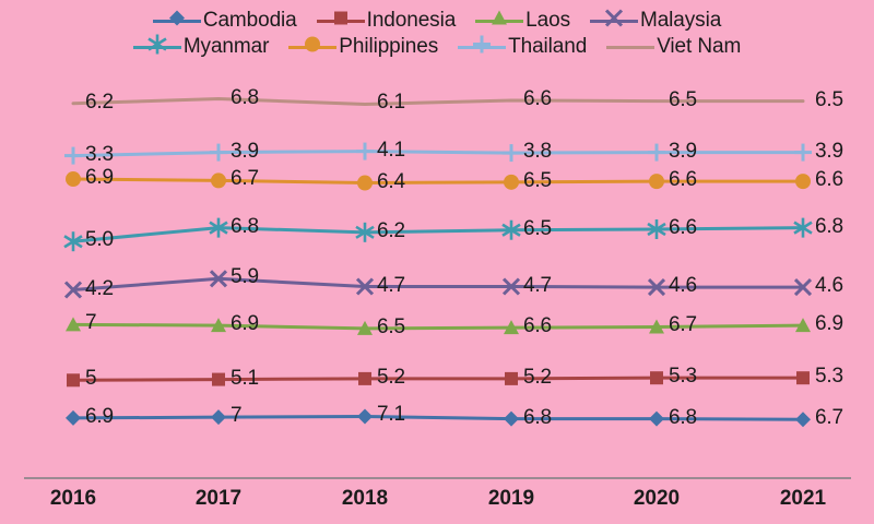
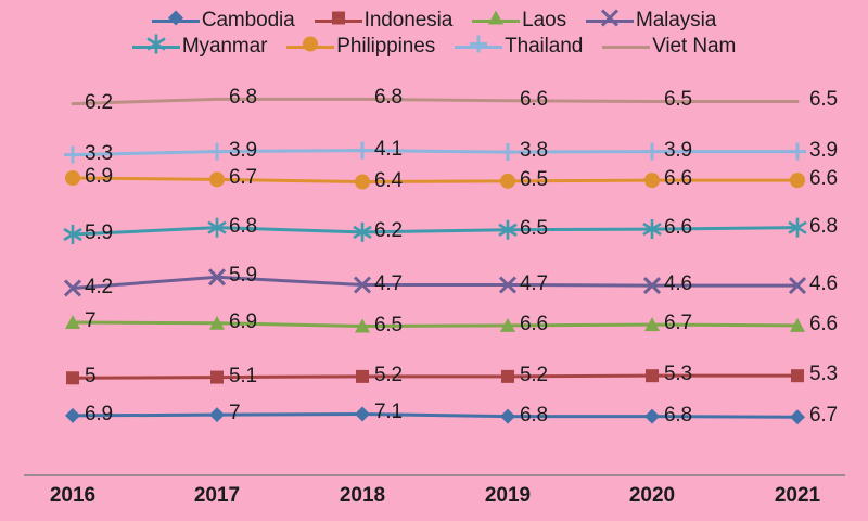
Myanmar/2016: 5.0 -> 5.9
Viet Nam/2018: 6.1 -> 6.8
Laos/2021: 6.9 -> 6.6
